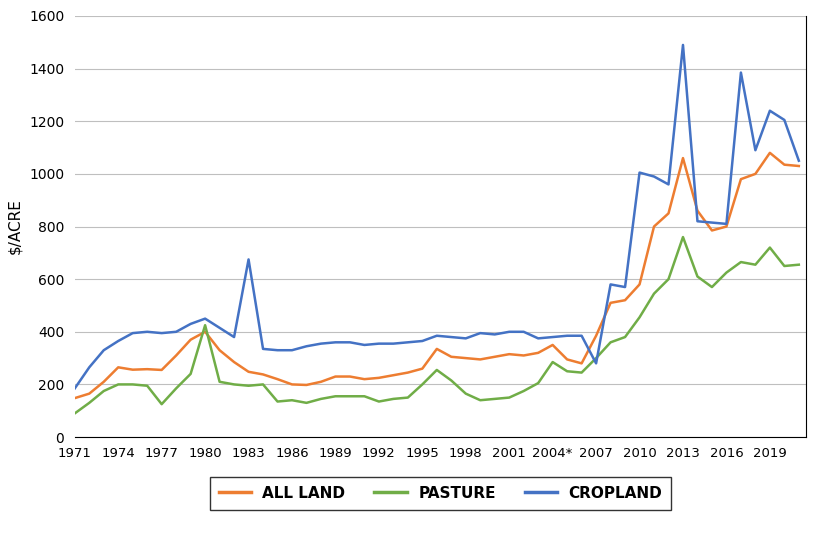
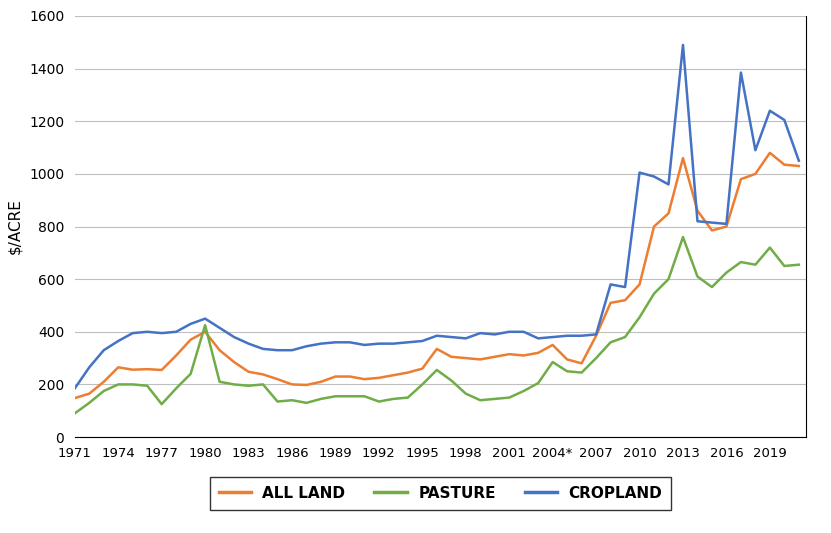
CROPLAND/1983: 675 -> 355
CROPLAND/2007: 280 -> 390
